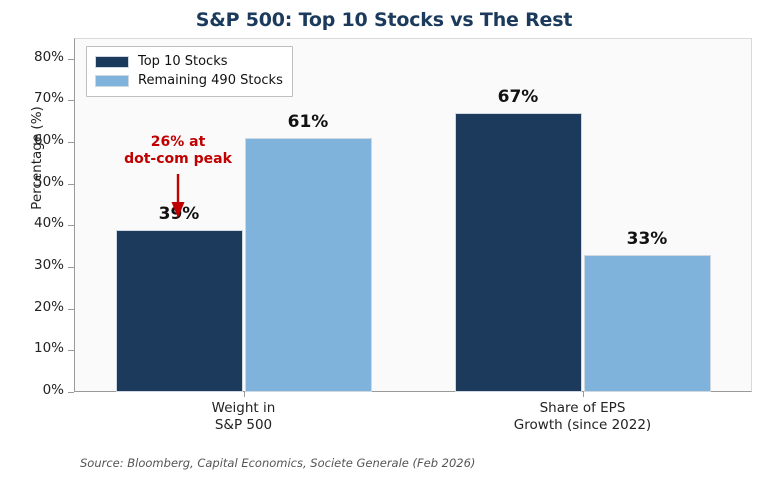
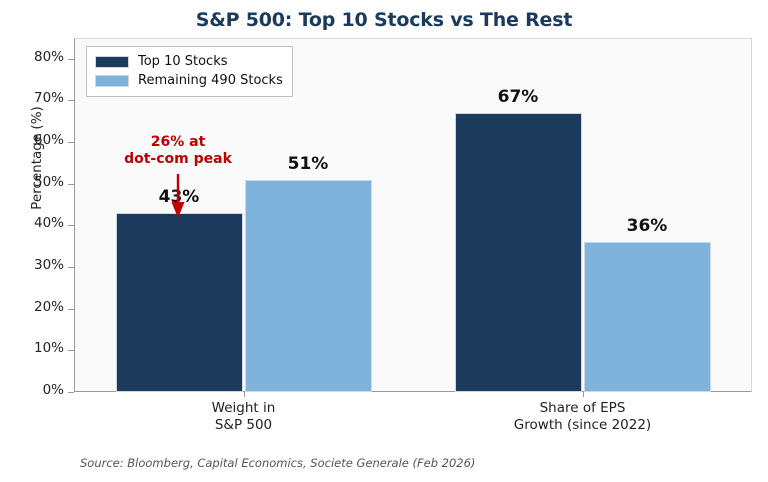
Top 10 Stocks/Weight in S&P 500: 39% -> 43%
Remaining 490 Stocks/Weight in S&P 500: 61% -> 51%
Remaining 490 Stocks/Share of EPS Growth (since 2022): 33% -> 36%
